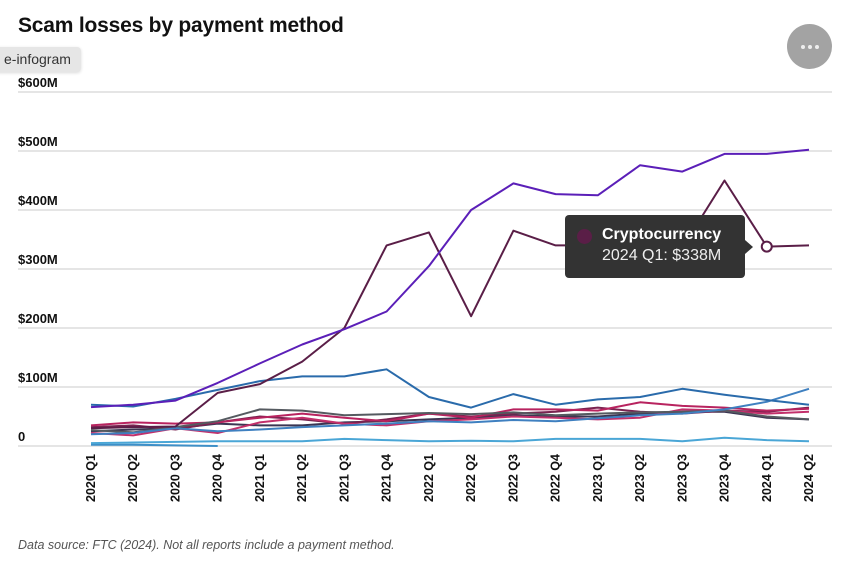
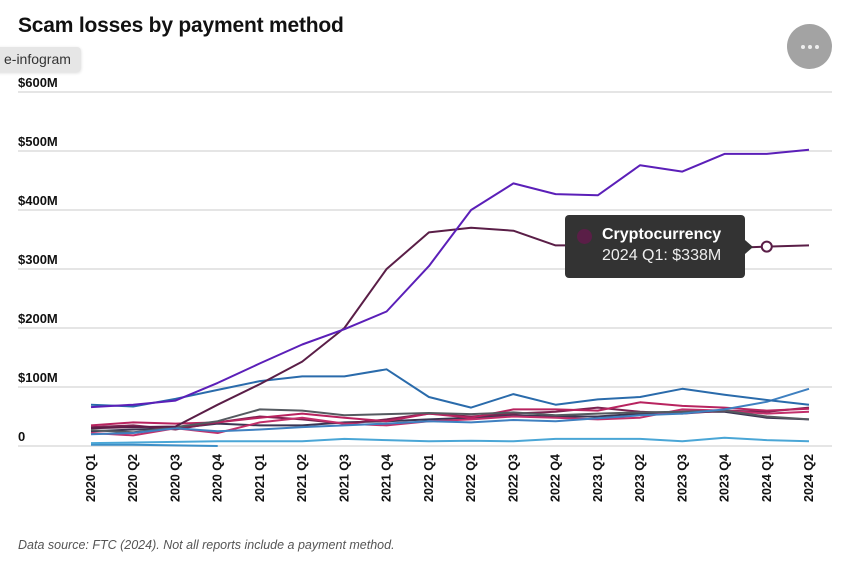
Cryptocurrency/2020 Q4: $90M -> $70M
Cryptocurrency/2021 Q4: $340M -> $300M
Cryptocurrency/2022 Q2: $220M -> $370M
Cryptocurrency/2023 Q4: $450M -> $340M
